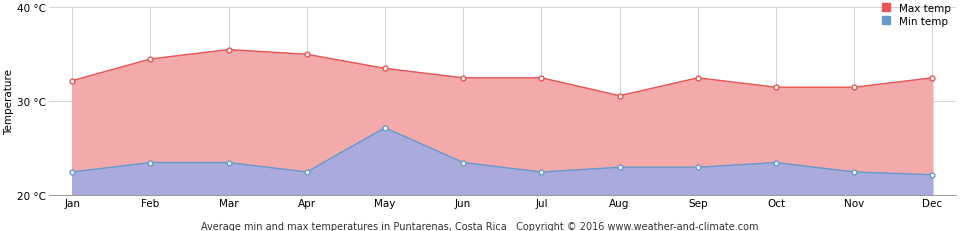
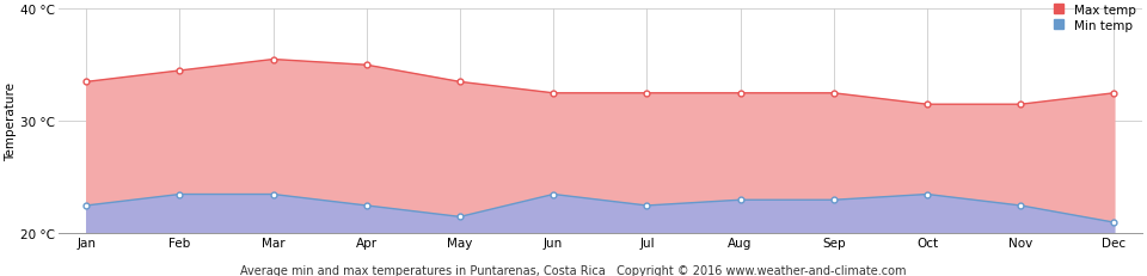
Max temp/Jan: 32.2 °C -> 33.5 °C
Min temp/May: 27.2 °C -> 21.5 °C
Max temp/Aug: 30.6 °C -> 32.5 °C
Min temp/Dec: 22.2 °C -> 21.0 °C
